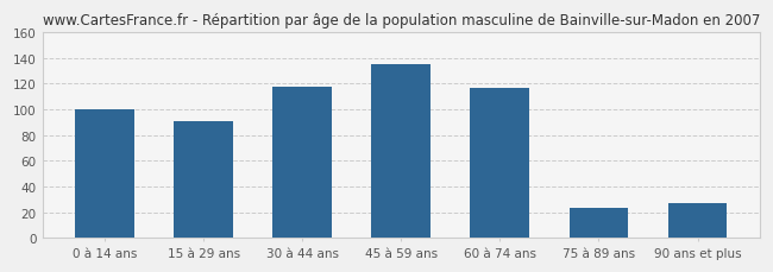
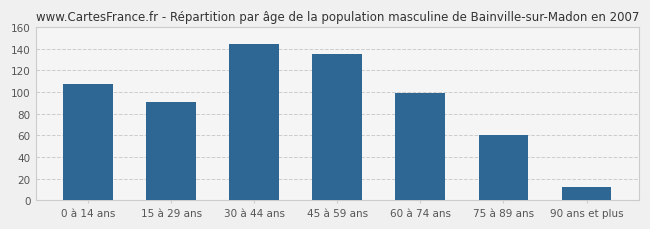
0 à 14 ans: 100 -> 107
30 à 44 ans: 118 -> 144
60 à 74 ans: 117 -> 99
75 à 89 ans: 23 -> 60
90 ans et plus: 27 -> 12
